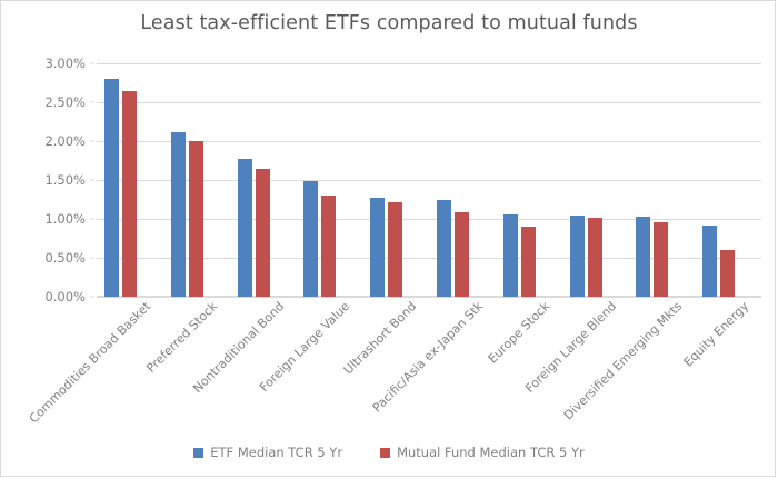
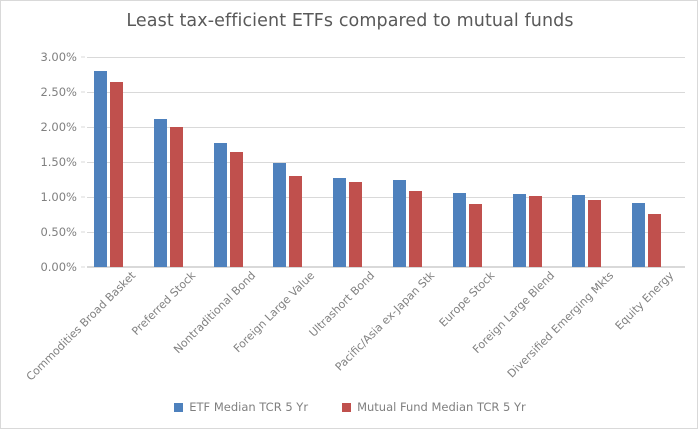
Mutual Fund Median TCR 5 Yr/Equity Energy: 0.6% -> 0.8%
